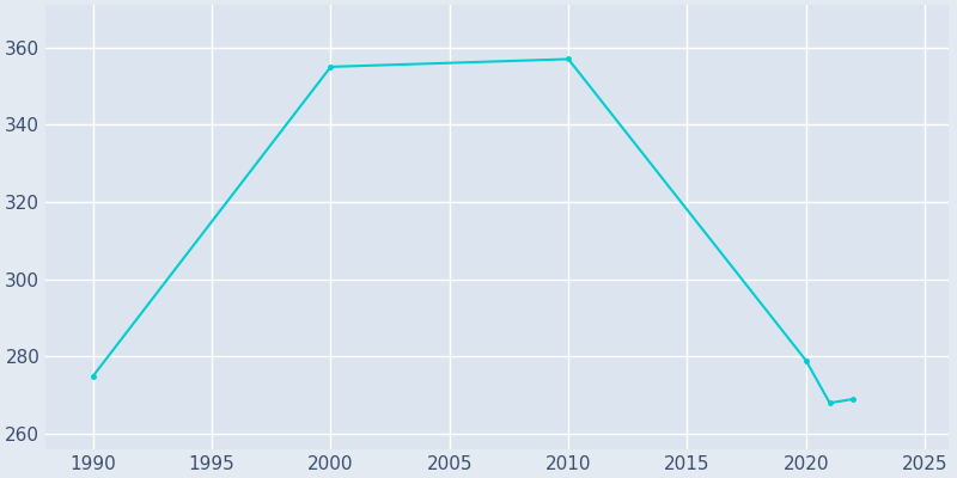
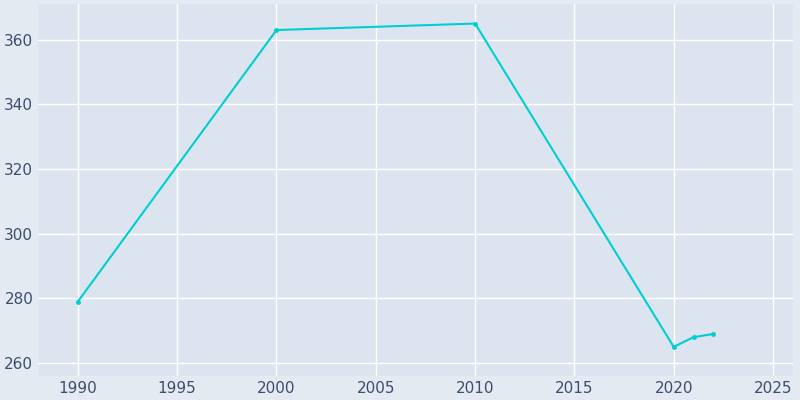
1990: 275 -> 279
2000: 355 -> 363
2010: 357 -> 365
2020: 279 -> 265
